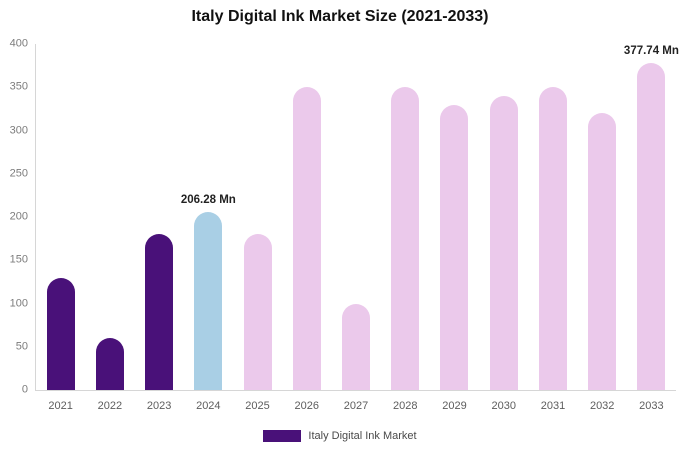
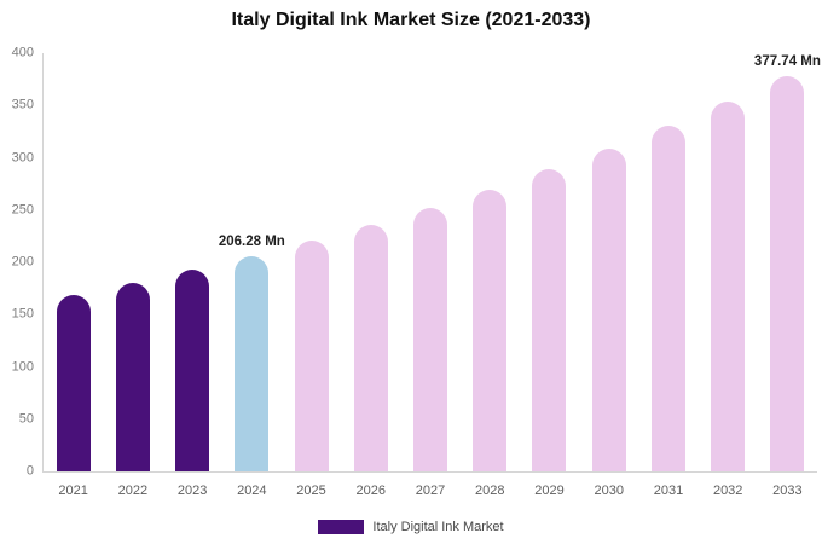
2021: 130 -> 170
2022: 60 -> 180
2023: 180 -> 190
2025: 180 -> 220
2026: 350 -> 240
2027: 100 -> 250
2028: 350 -> 270
2029: 330 -> 290
2030: 340 -> 310
2031: 350 -> 330
2032: 320 -> 350
